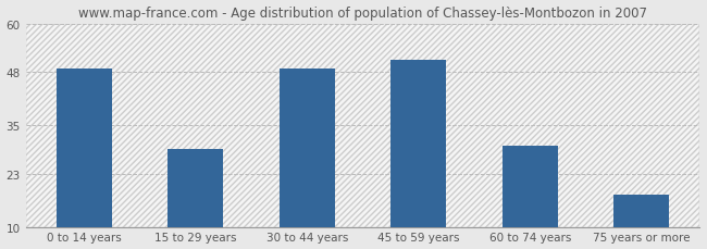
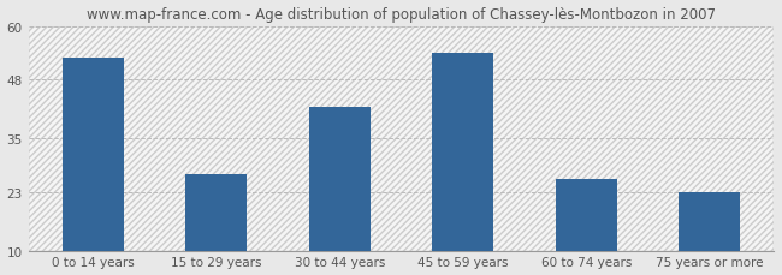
0 to 14 years: 49 -> 53
15 to 29 years: 29 -> 27
30 to 44 years: 49 -> 42
45 to 59 years: 51 -> 54
60 to 74 years: 30 -> 26
75 years or more: 18 -> 23
